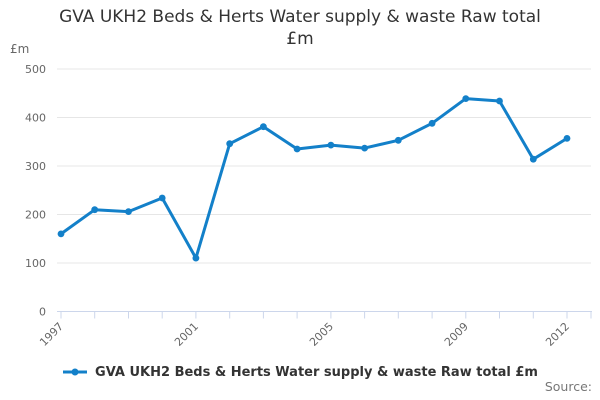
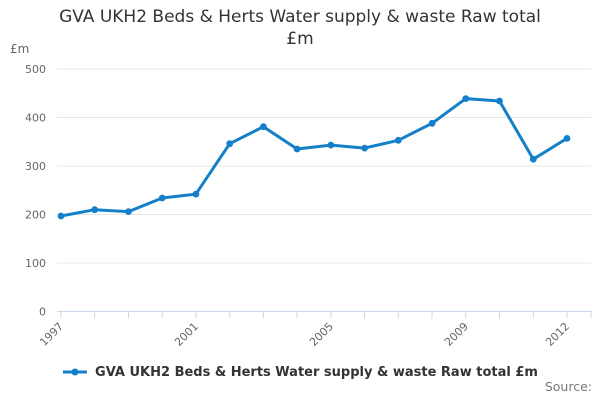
1997: 160 -> 200
2001: 110 -> 240
